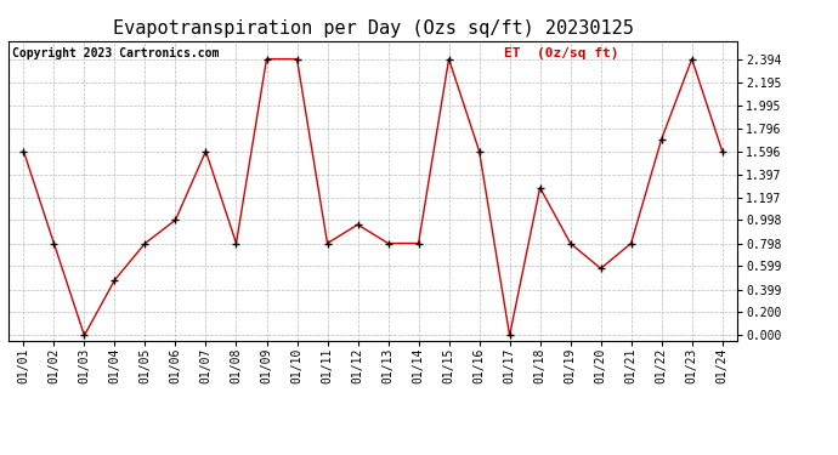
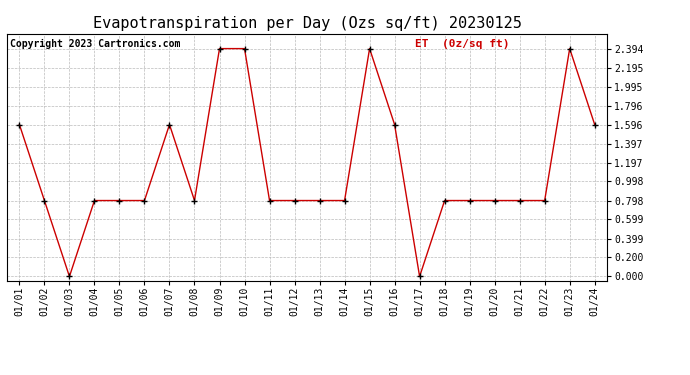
01/04: 0.48 -> 0.80
01/06: 1.00 -> 0.80
01/12: 0.96 -> 0.80
01/18: 1.28 -> 0.80
01/20: 0.58 -> 0.80
01/22: 1.70 -> 0.80
